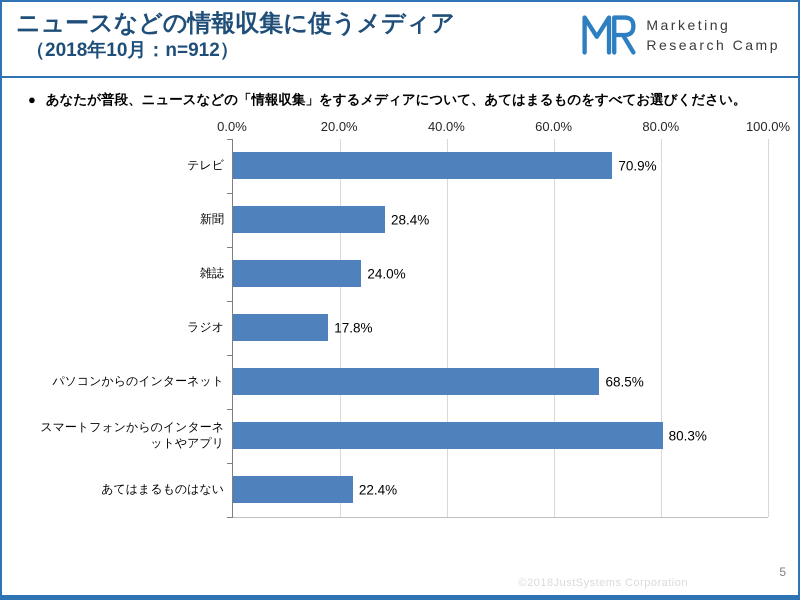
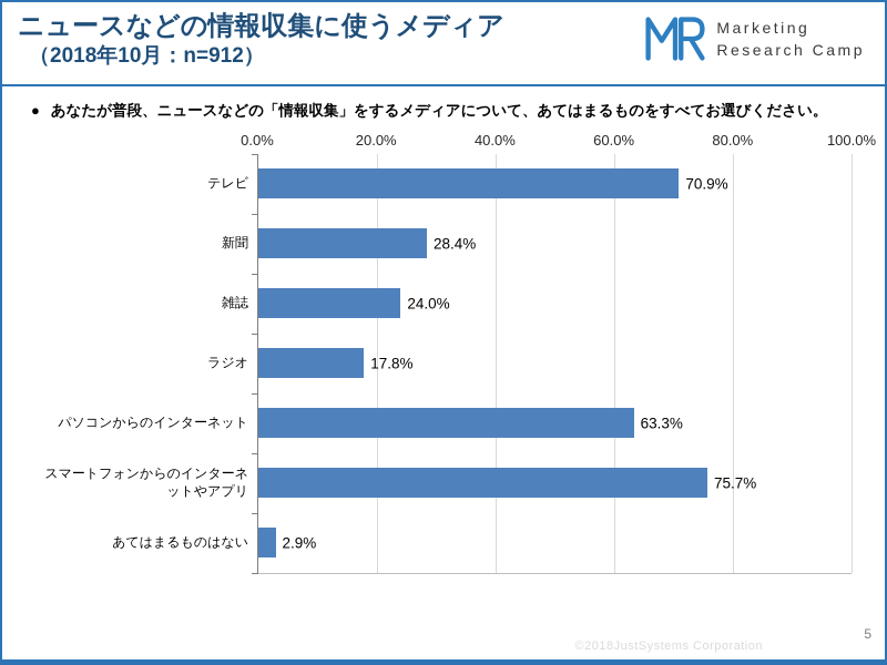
パソコンからのインターネット: 68.5% -> 63.3%
スマートフォンからのインターネットやアプリ: 80.3% -> 75.7%
あてはまるものはない: 22.4% -> 2.9%
